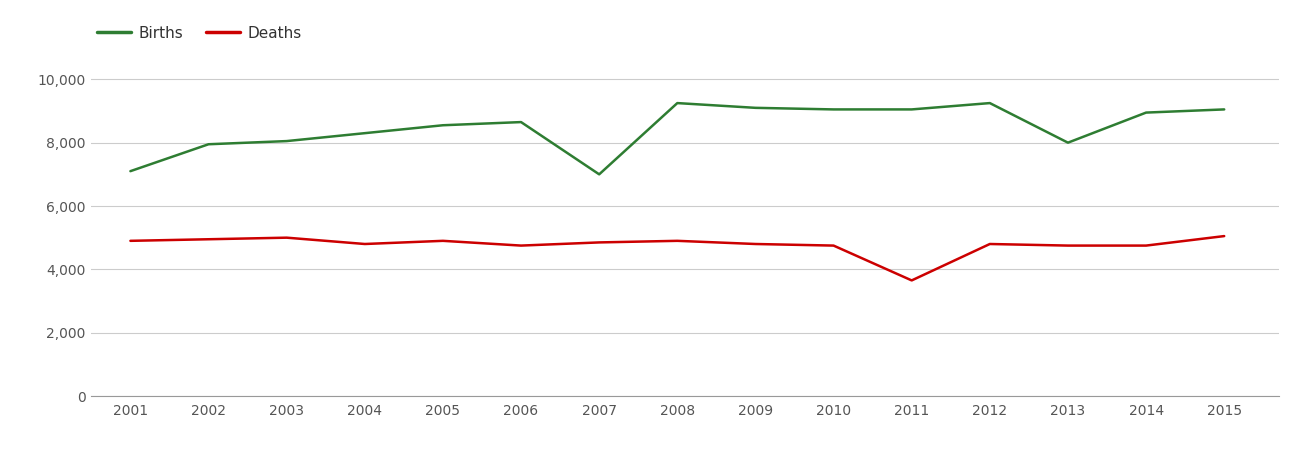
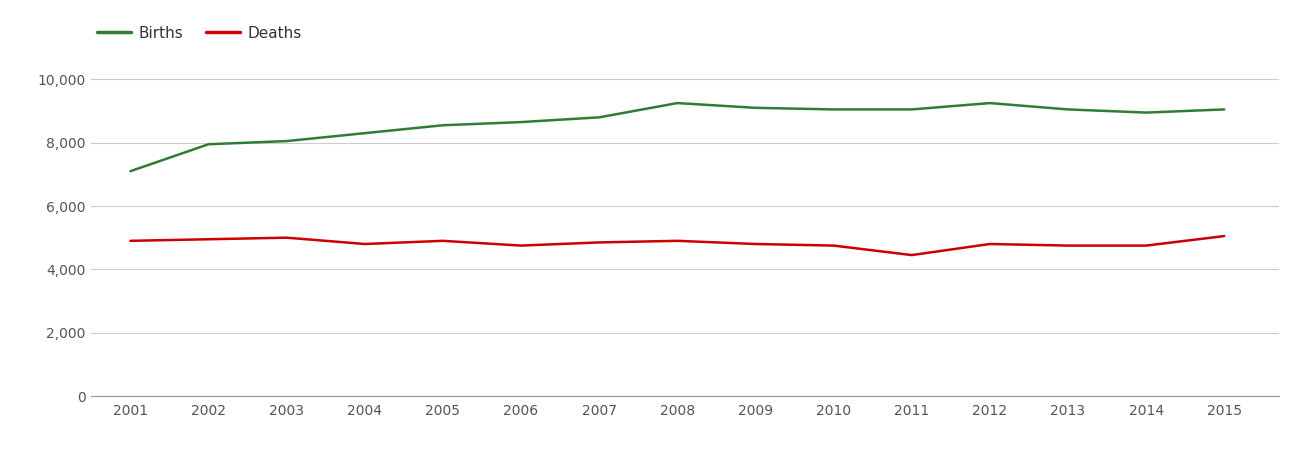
Births/2007: 7,000 -> 8,800
Deaths/2011: 3,650 -> 4,450
Births/2013: 8,000 -> 9,050
